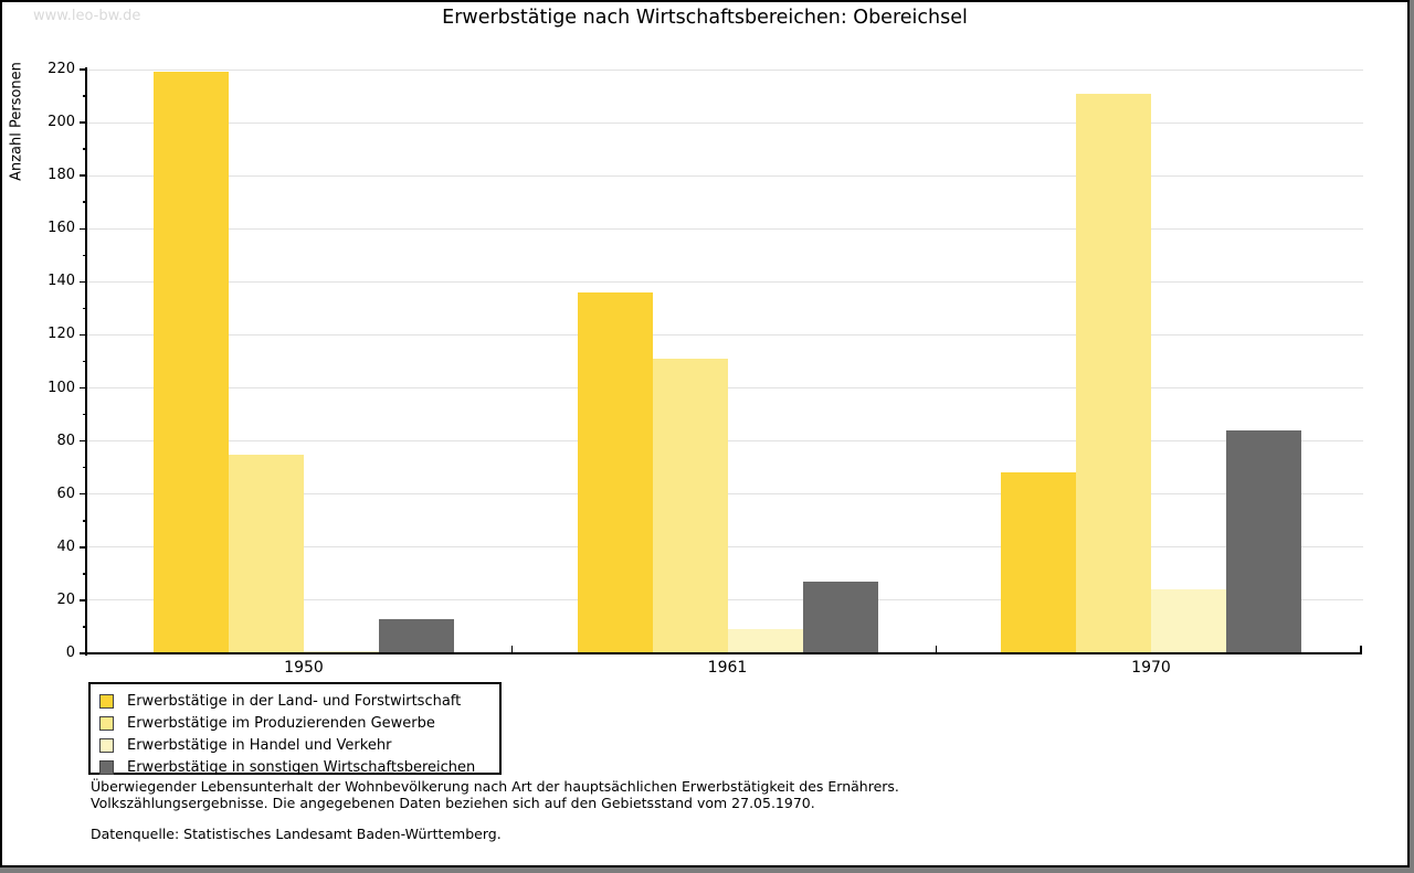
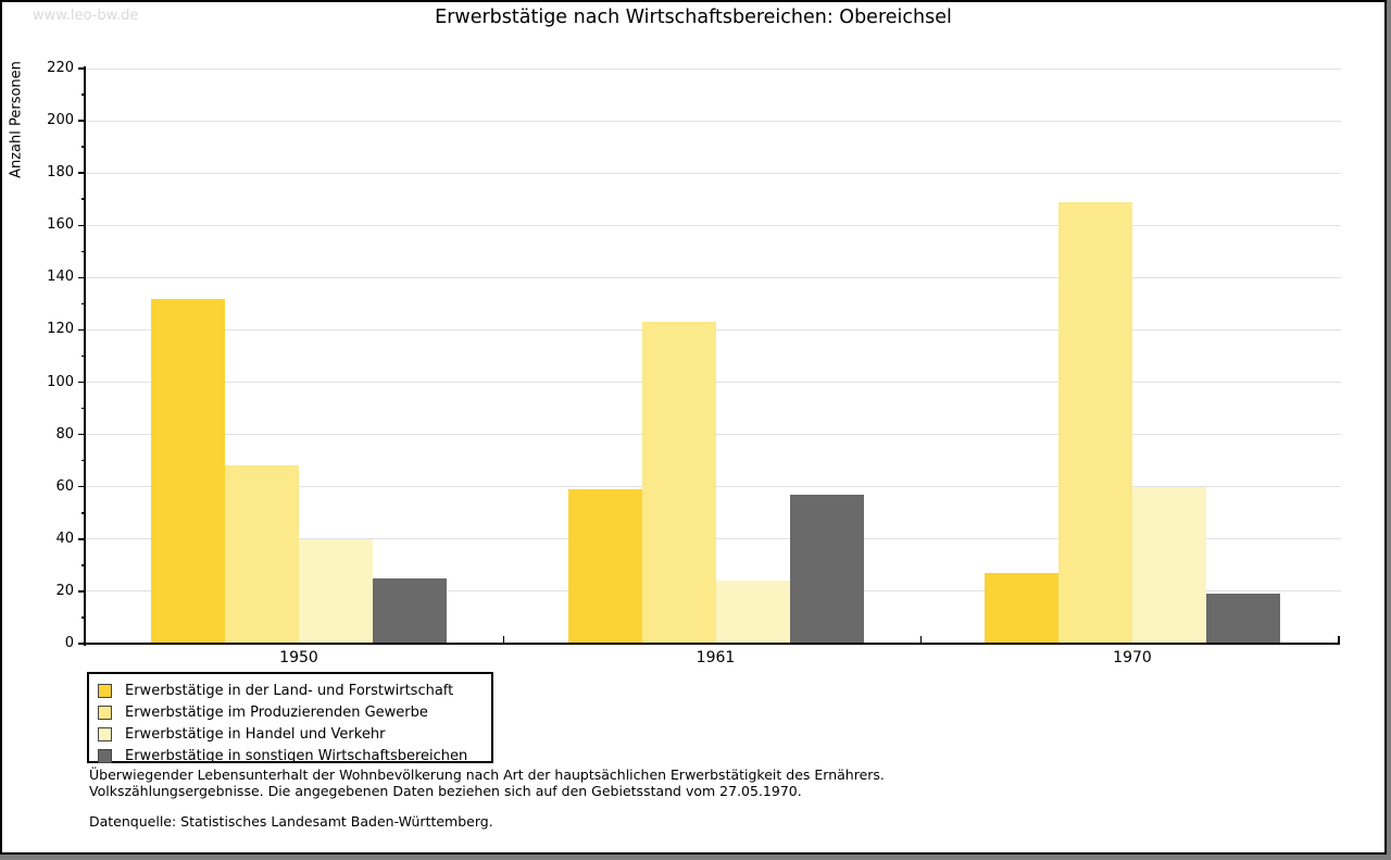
Erwerbstätige in der Land- und Forstwirtschaft/1950: 219 -> 132
Erwerbstätige im Produzierenden Gewerbe/1950: 75 -> 68
Erwerbstätige in Handel und Verkehr/1950: 1 -> 40
Erwerbstätige in sonstigen Wirtschaftsbereichen/1950: 13 -> 25
Erwerbstätige in der Land- und Forstwirtschaft/1961: 136 -> 59
Erwerbstätige im Produzierenden Gewerbe/1961: 111 -> 123
Erwerbstätige in Handel und Verkehr/1961: 9 -> 24
Erwerbstätige in sonstigen Wirtschaftsbereichen/1961: 27 -> 57
Erwerbstätige in der Land- und Forstwirtschaft/1970: 68 -> 27
Erwerbstätige im Produzierenden Gewerbe/1970: 211 -> 169
Erwerbstätige in Handel und Verkehr/1970: 24 -> 60
Erwerbstätige in sonstigen Wirtschaftsbereichen/1970: 84 -> 19
